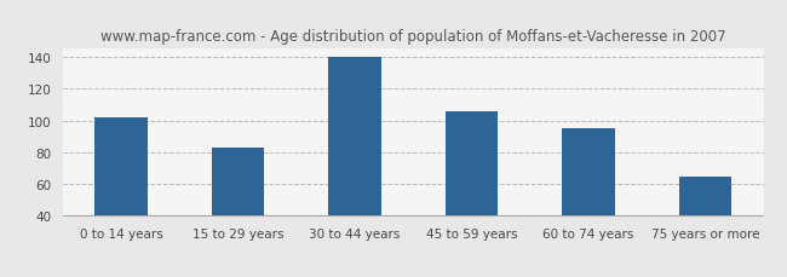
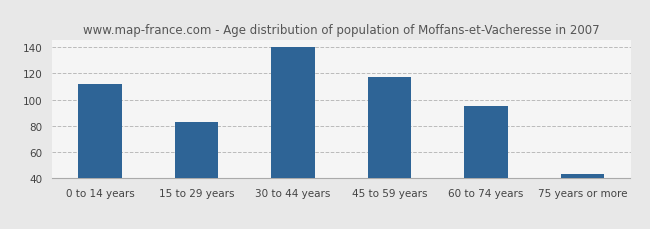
0 to 14 years: 102 -> 112
45 to 59 years: 106 -> 117
75 years or more: 65 -> 43
